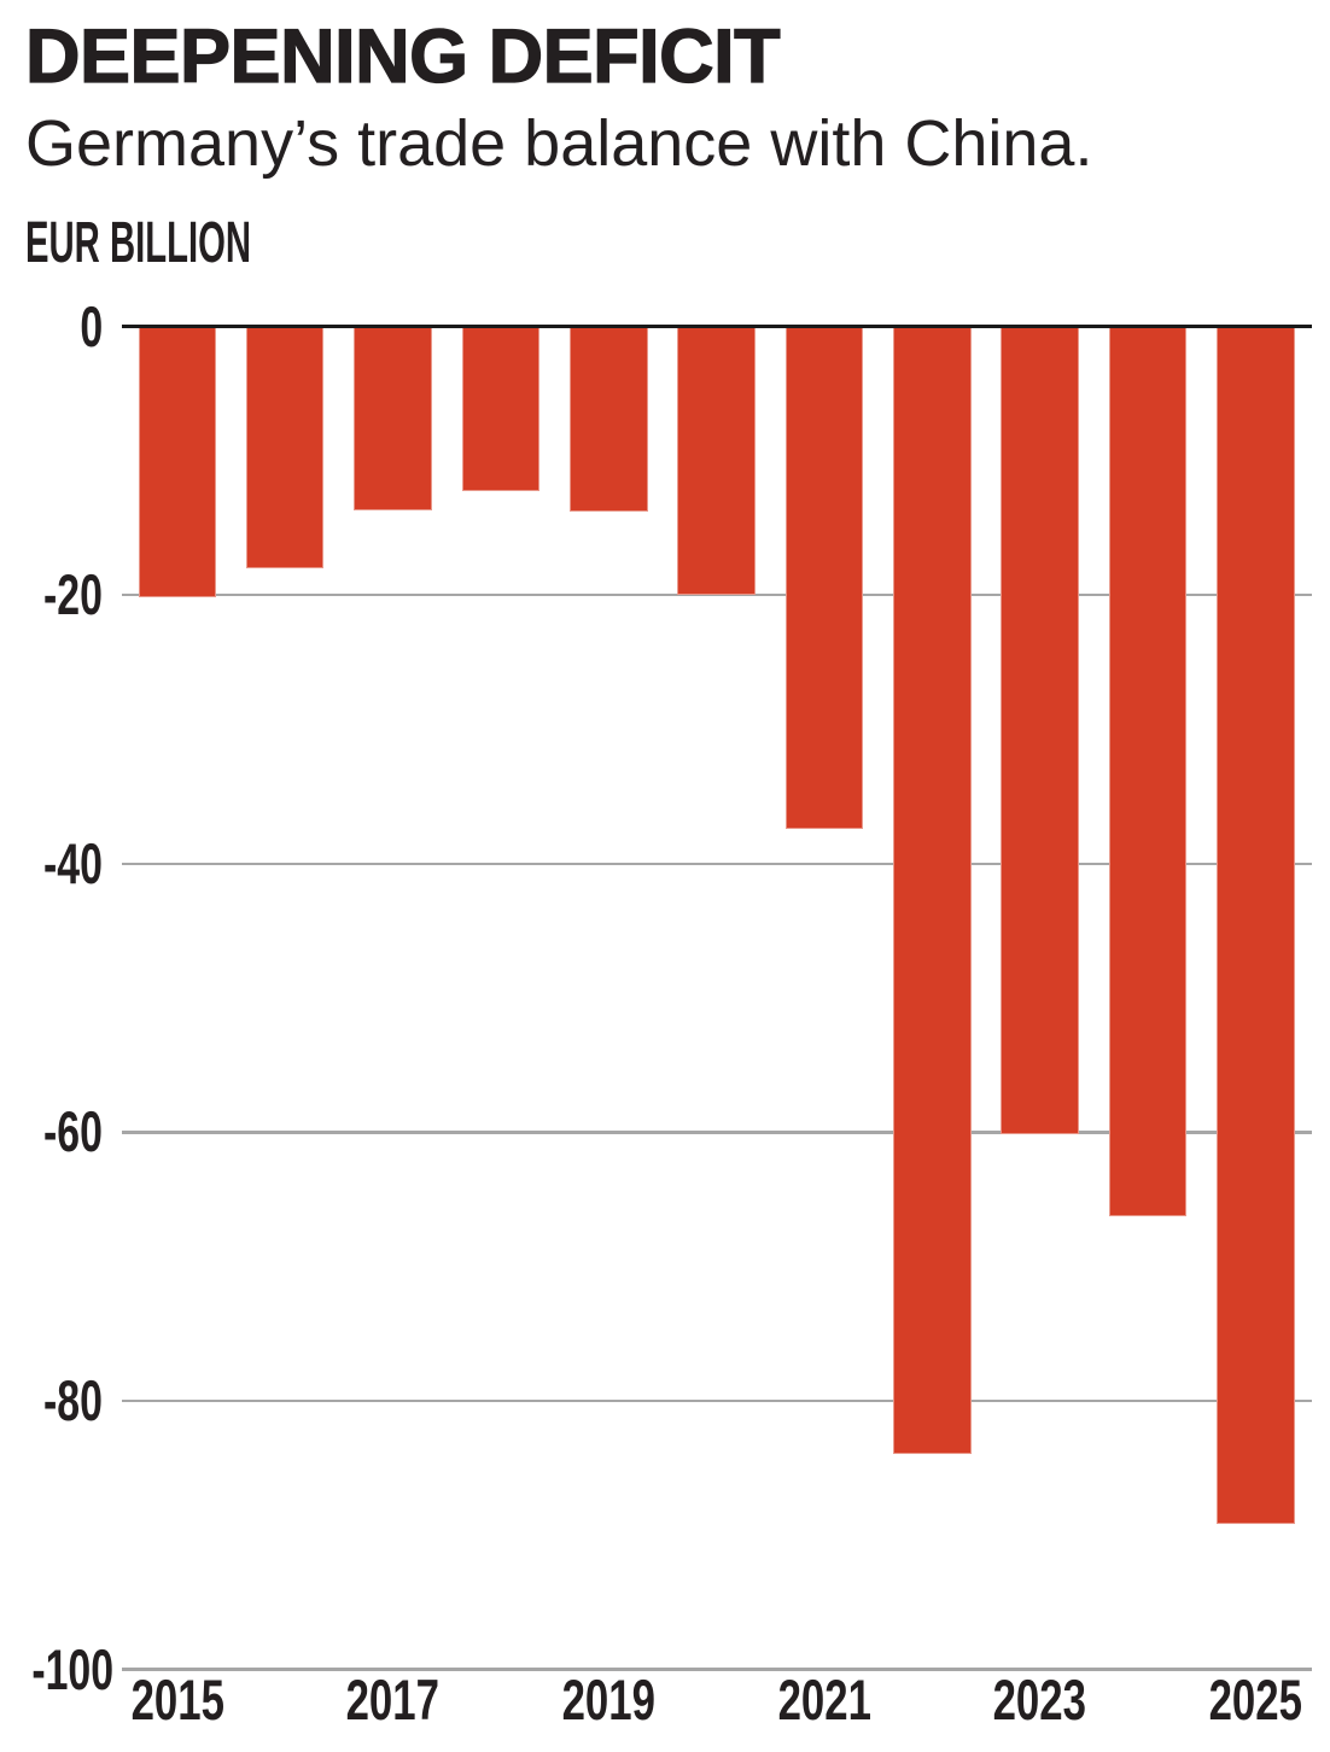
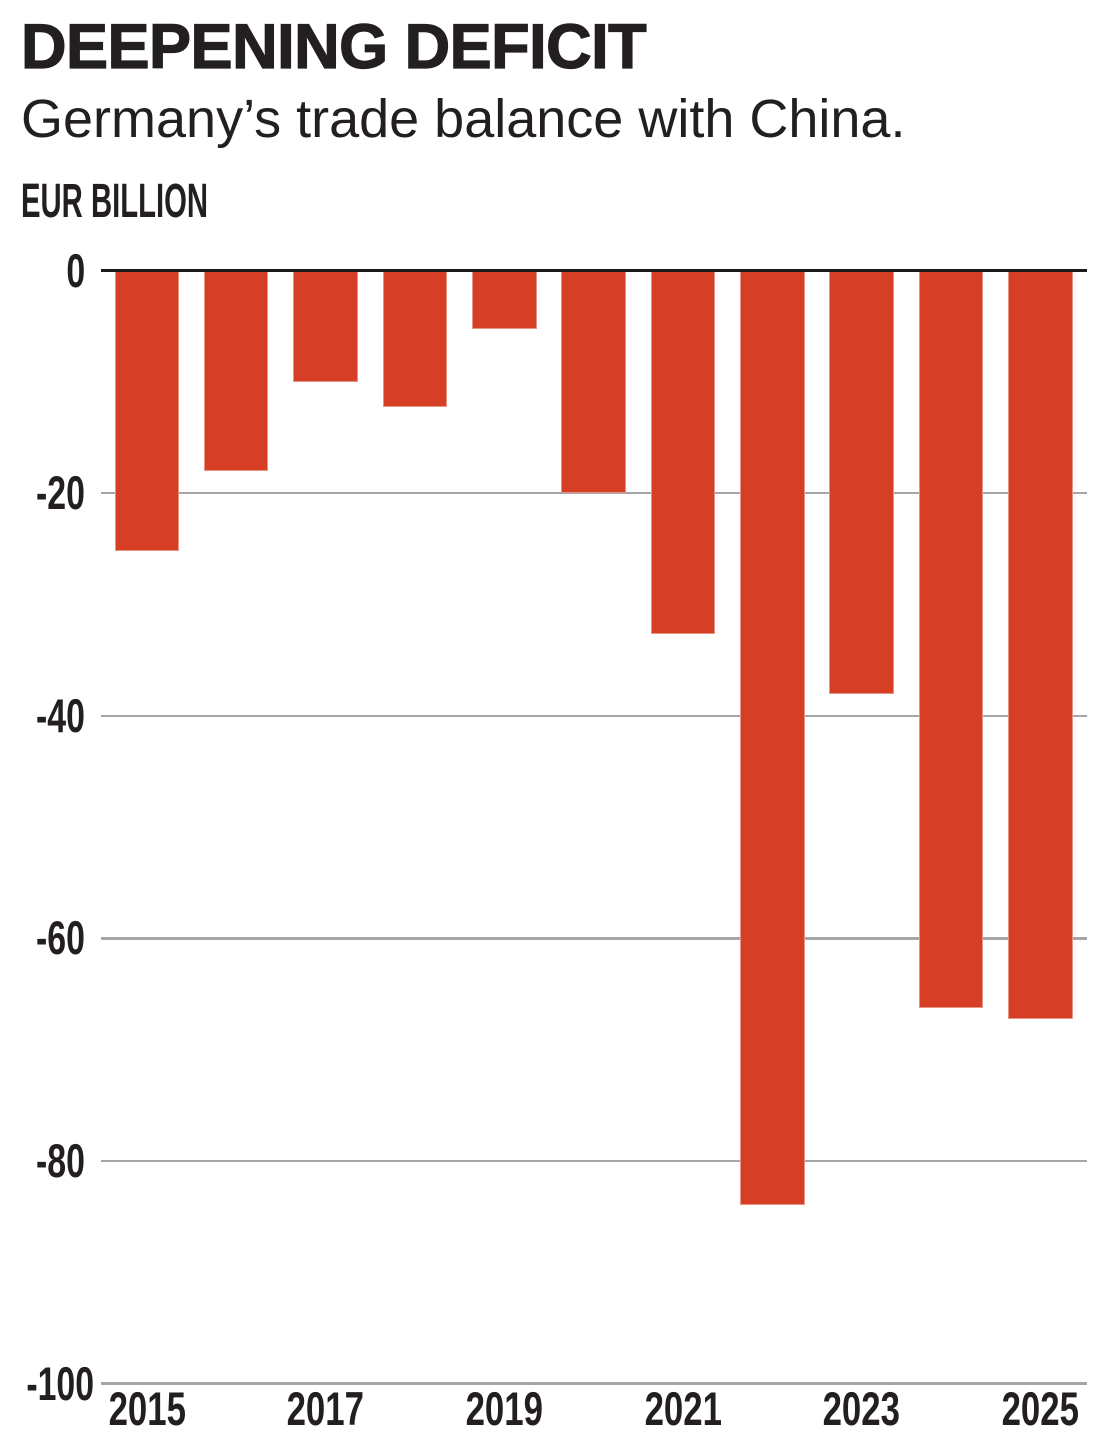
2015: -20.2 -> -25.2
2017: -13.7 -> -10.1
2019: -13.8 -> -5.3
2021: -37.5 -> -32.7
2023: -60.2 -> -38.1
2025: -89.2 -> -67.3
